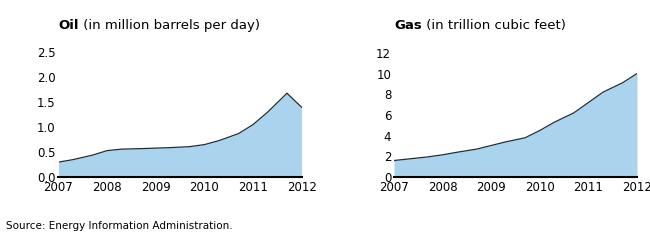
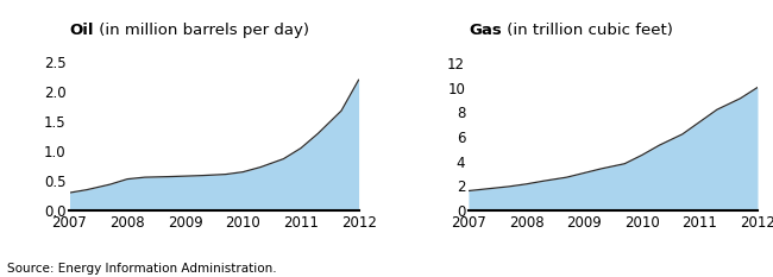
2012: 1.40 -> 2.20
